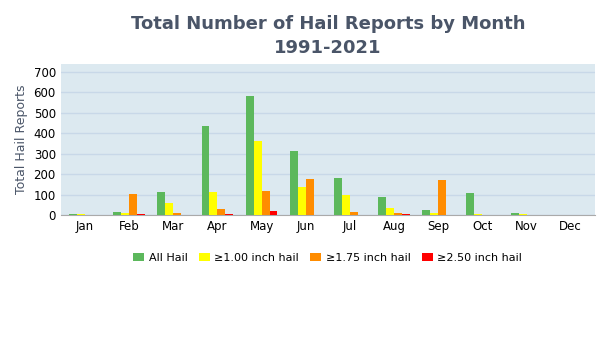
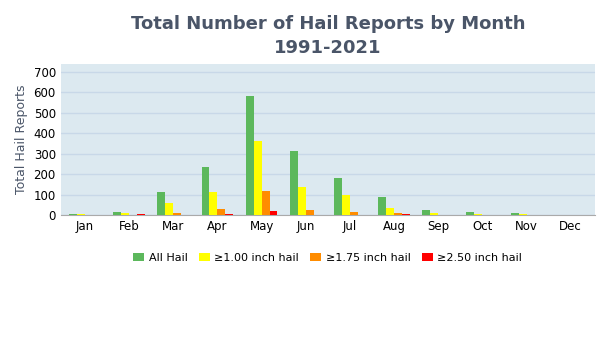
≥1.75 inch hail/Feb: 105 -> 2
All Hail/Apr: 435 -> 235
≥1.75 inch hail/Jun: 175 -> 25
≥1.75 inch hail/Sep: 170 -> 3
All Hail/Oct: 110 -> 18
